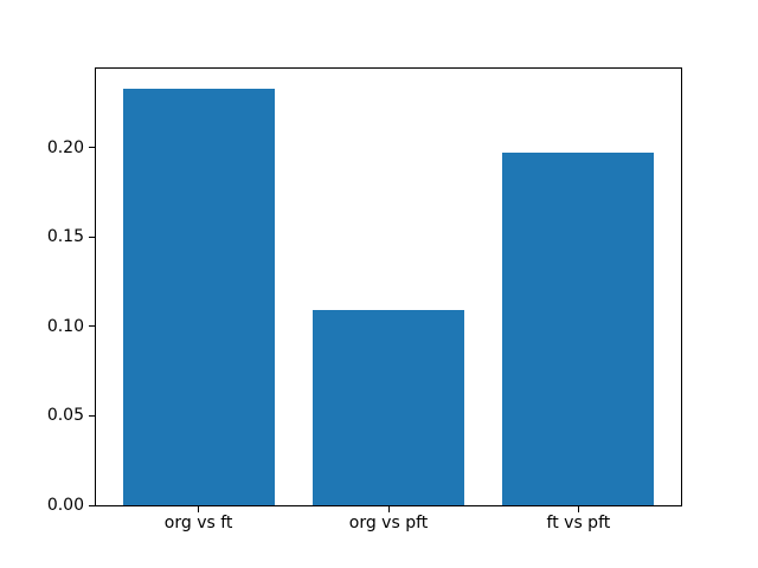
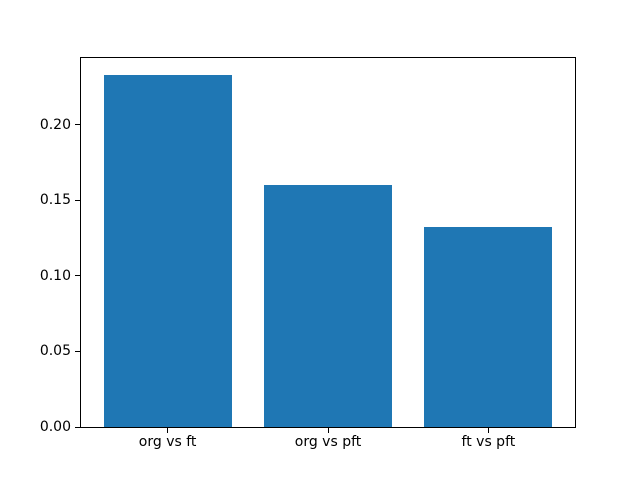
org vs pft: 0.109 -> 0.160
ft vs pft: 0.197 -> 0.132
